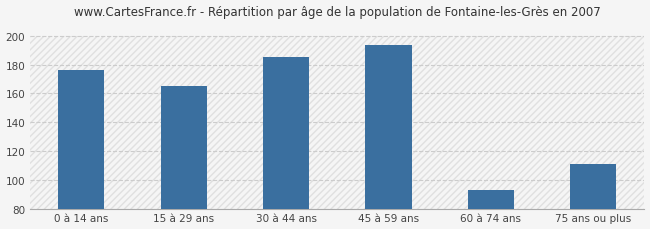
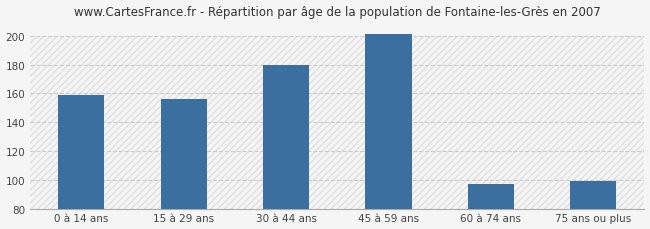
0 à 14 ans: 176 -> 159
15 à 29 ans: 165 -> 156
30 à 44 ans: 185 -> 180
45 à 59 ans: 194 -> 201
60 à 74 ans: 93 -> 97
75 ans ou plus: 111 -> 99
